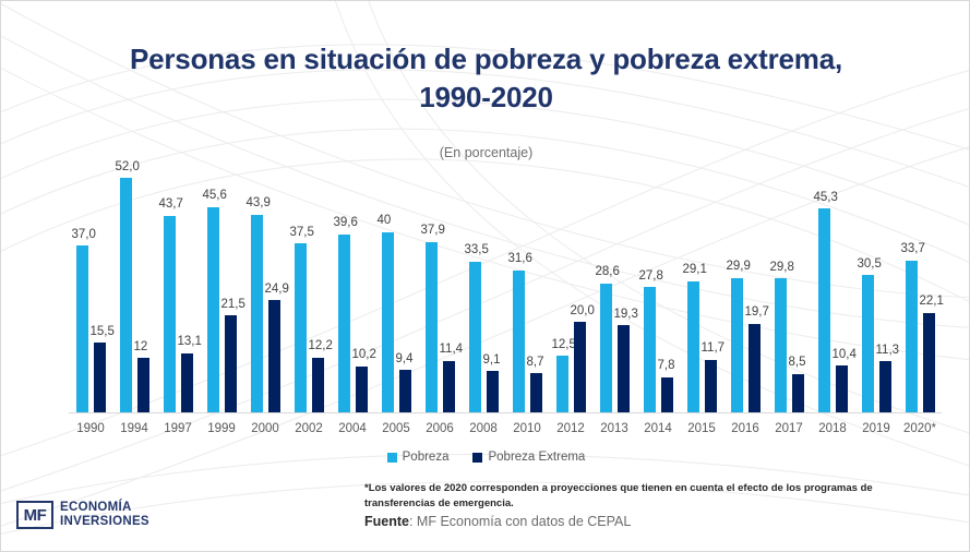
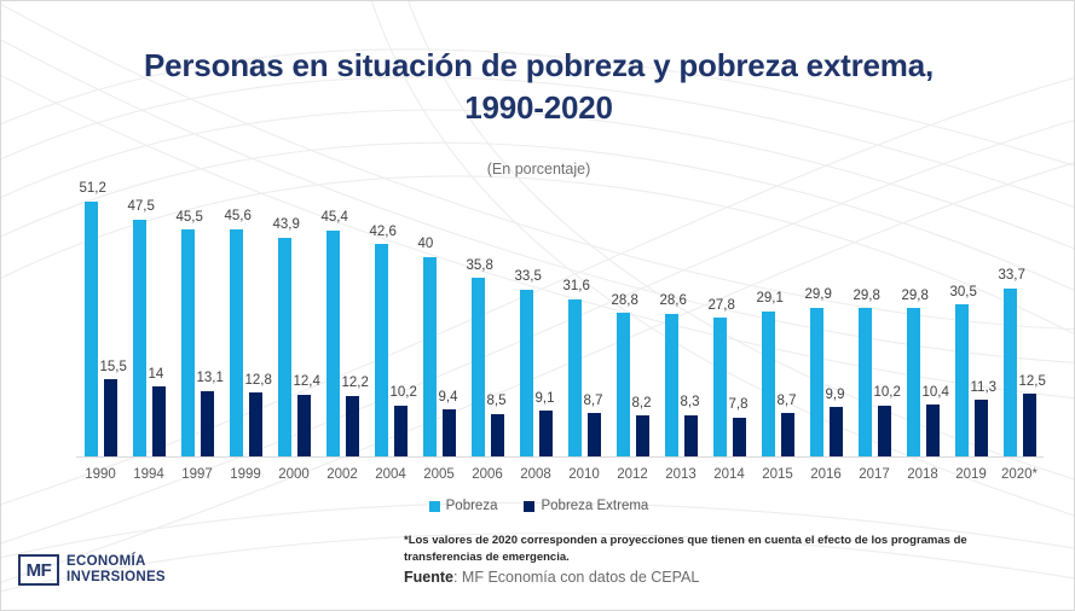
Pobreza/1990: 37,0 -> 51,2
Pobreza/1994: 52,0 -> 47,5
Pobreza Extrema/1994: 12 -> 14
Pobreza/1997: 43,7 -> 45,5
Pobreza Extrema/1999: 21,5 -> 12,8
Pobreza Extrema/2000: 24,9 -> 12,4
Pobreza/2002: 37,5 -> 45,4
Pobreza/2004: 39,6 -> 42,6
Pobreza/2006: 37,9 -> 35,8
Pobreza Extrema/2006: 11,4 -> 8,5
Pobreza/2012: 12,5 -> 28,8
Pobreza Extrema/2012: 20,0 -> 8,2
Pobreza Extrema/2013: 19,3 -> 8,3
Pobreza Extrema/2015: 11,7 -> 8,7
Pobreza Extrema/2016: 19,7 -> 9,9
Pobreza Extrema/2017: 8,5 -> 10,2
Pobreza/2018: 45,3 -> 29,8
Pobreza Extrema/2020*: 22,1 -> 12,5
